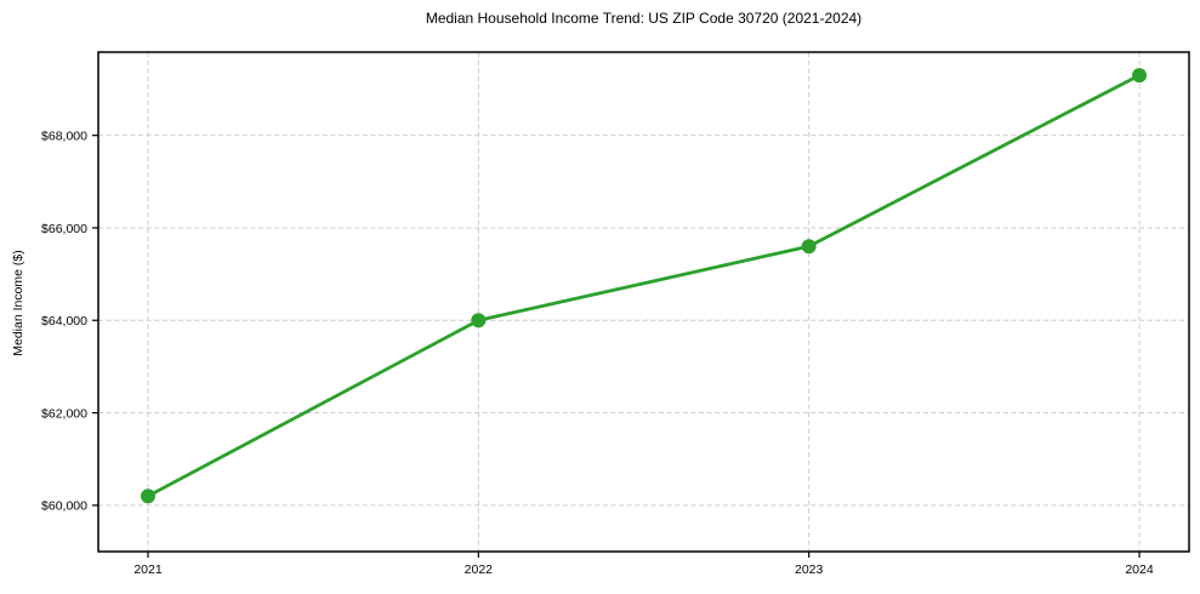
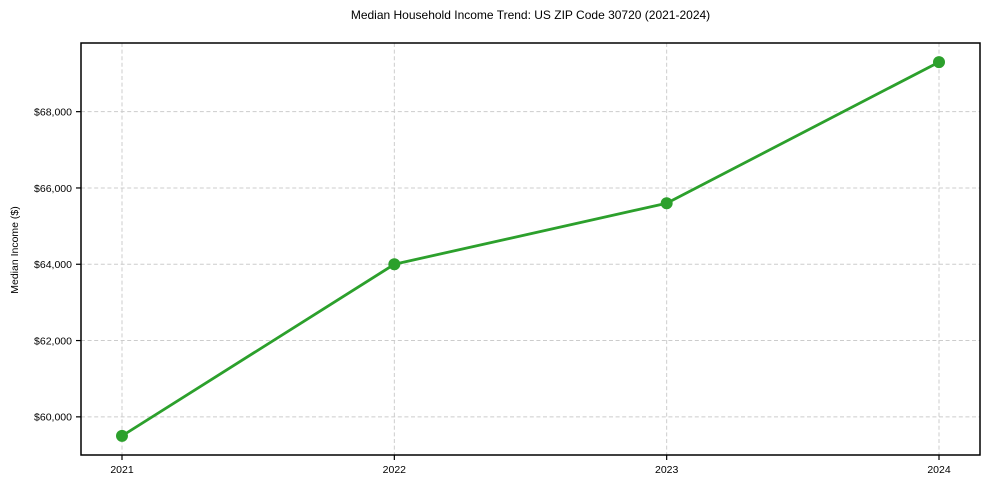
2021: $60200 -> $59500
